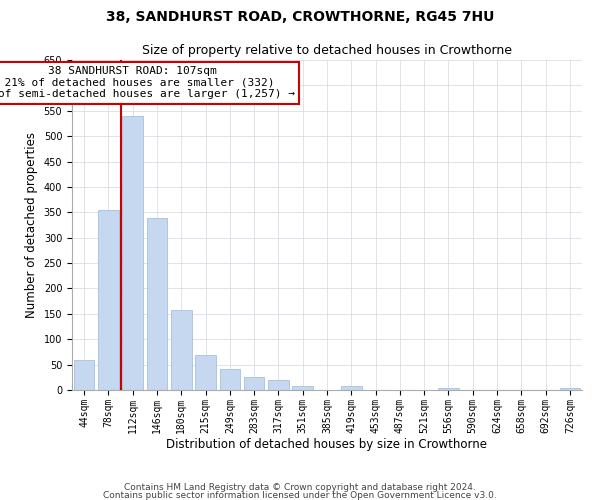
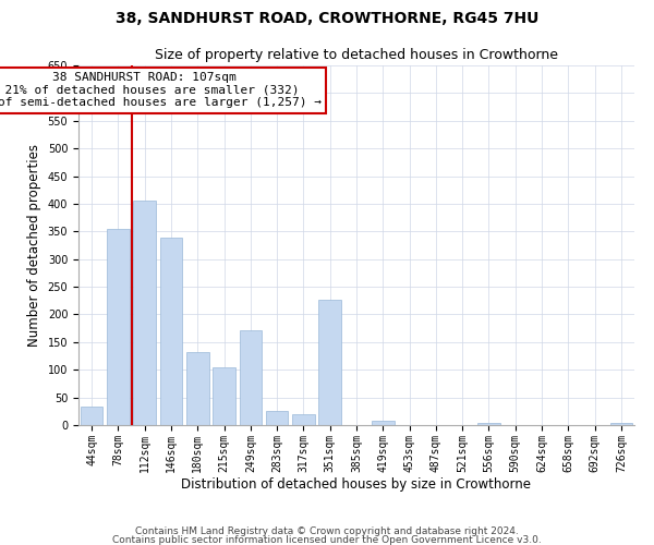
44sqm: 60 -> 34
112sqm: 540 -> 406
180sqm: 158 -> 132
215sqm: 68 -> 104
249sqm: 42 -> 172
351sqm: 8 -> 226
